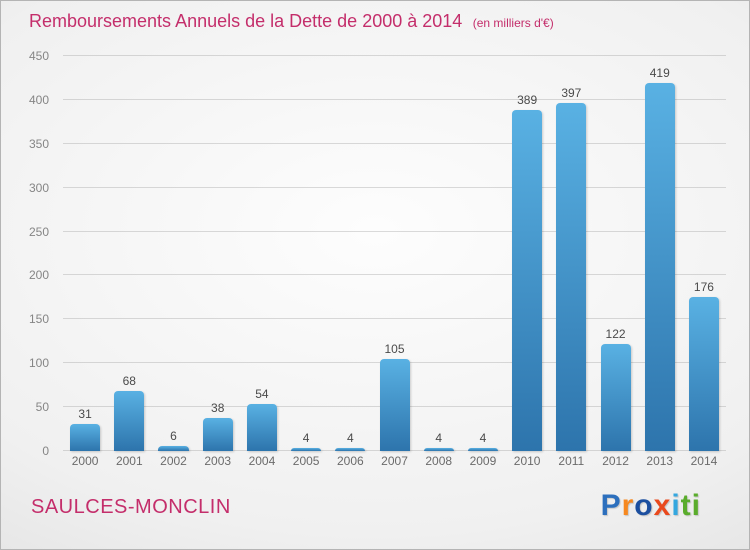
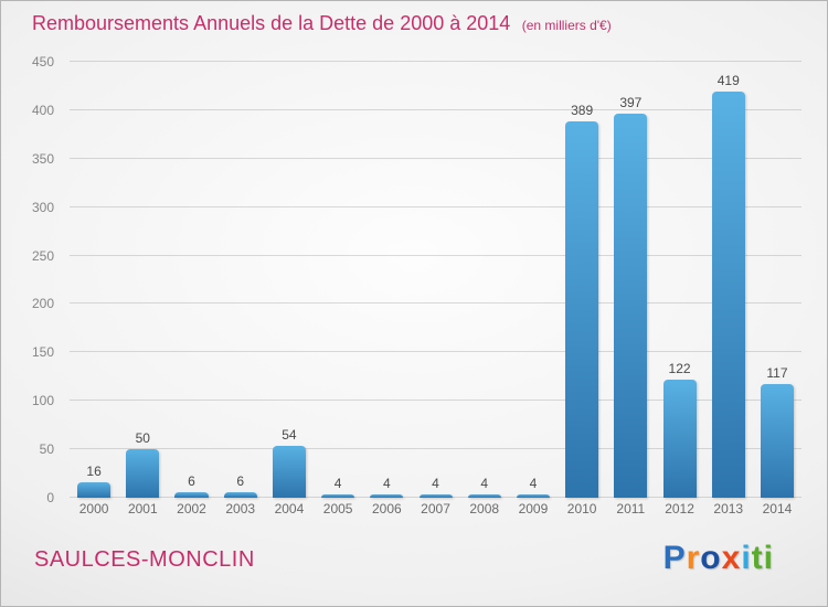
2000: 31 -> 16
2001: 68 -> 50
2003: 38 -> 6
2007: 105 -> 4
2014: 176 -> 117
